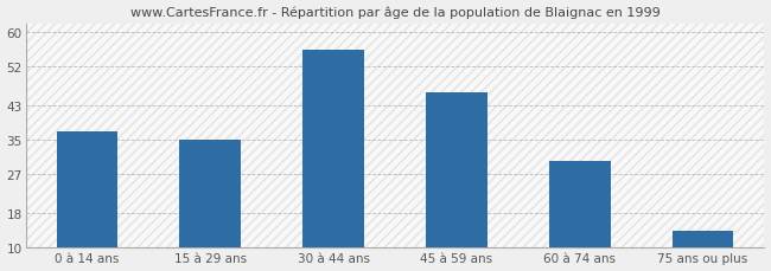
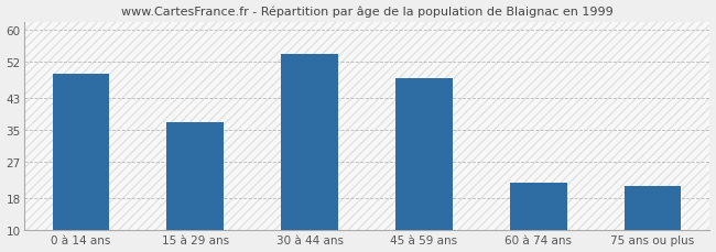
0 à 14 ans: 37 -> 49
15 à 29 ans: 35 -> 37
30 à 44 ans: 56 -> 54
45 à 59 ans: 46 -> 48
60 à 74 ans: 30 -> 22
75 ans ou plus: 14 -> 21
